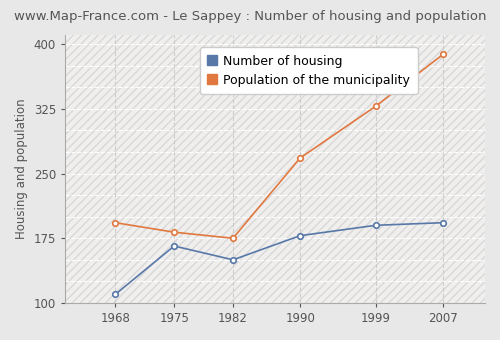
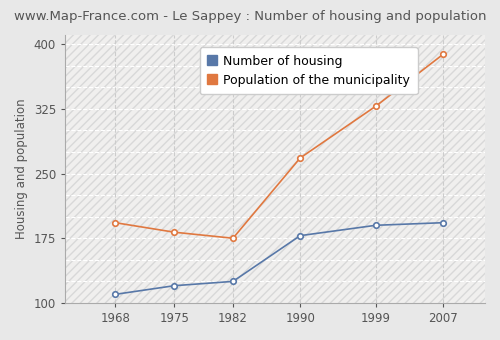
Number of housing/1975: 166 -> 120
Number of housing/1982: 150 -> 125
